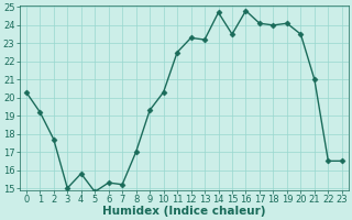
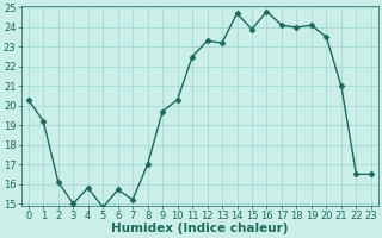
2: 17.7 -> 16.1
6: 15.3 -> 15.7
9: 19.3 -> 19.7
15: 23.5 -> 23.9
